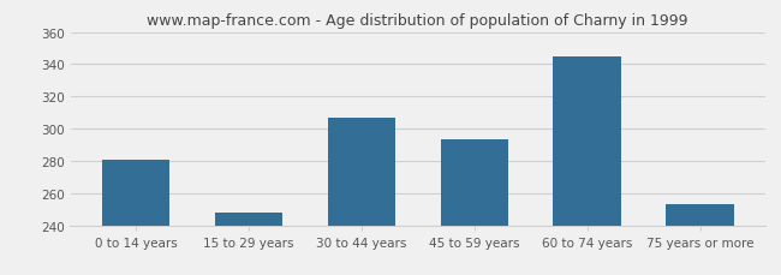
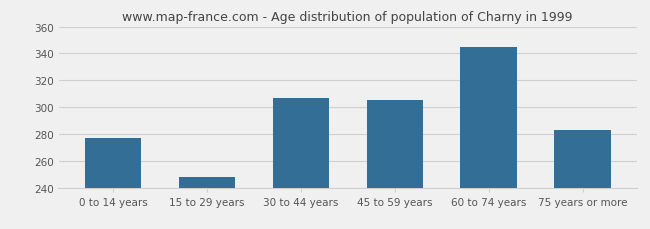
0 to 14 years: 281 -> 277
45 to 59 years: 293 -> 305
75 years or more: 253 -> 283
